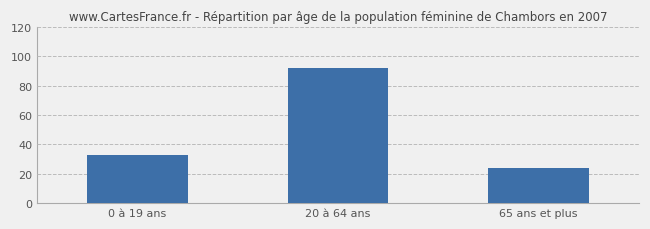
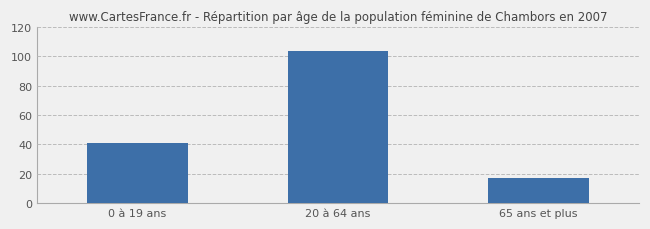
0 à 19 ans: 33 -> 41
20 à 64 ans: 92 -> 104
65 ans et plus: 24 -> 17
